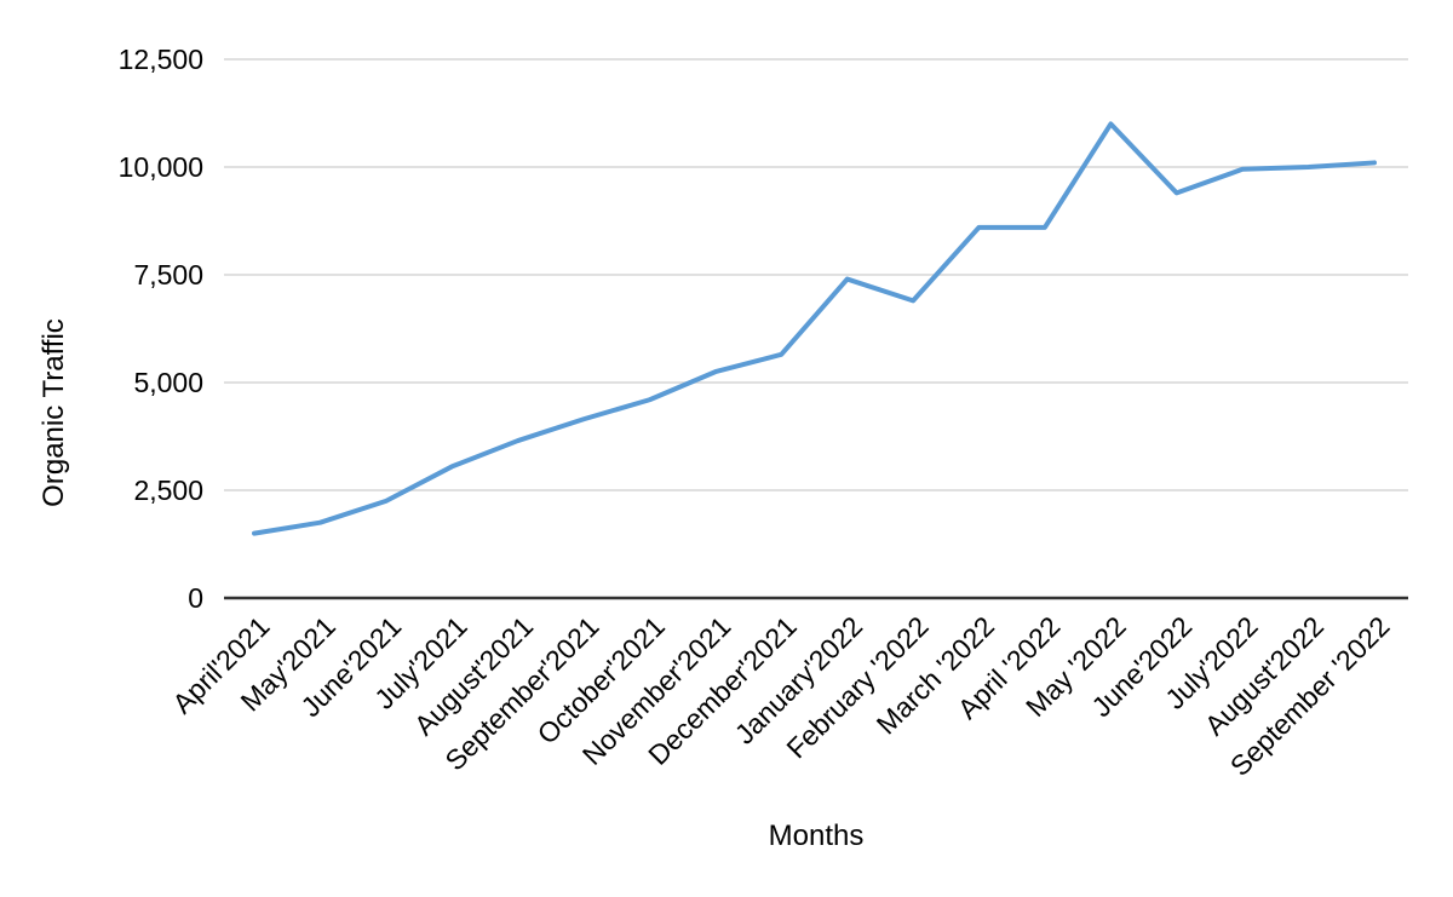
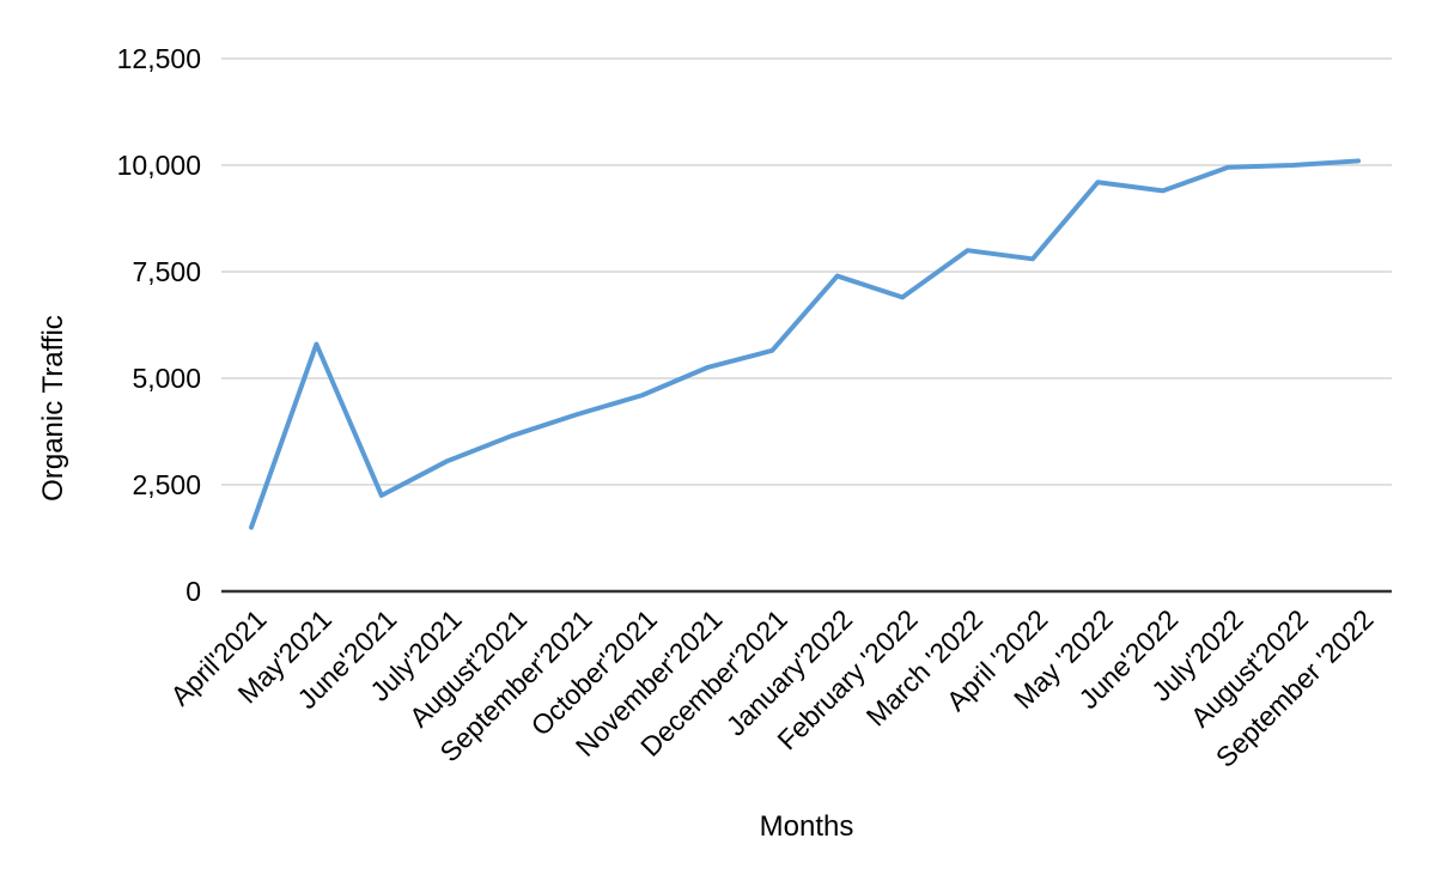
May'2021: 1800 -> 5800
March '2022: 8600 -> 8000
April '2022: 8600 -> 7800
May '2022: 11000 -> 9600
